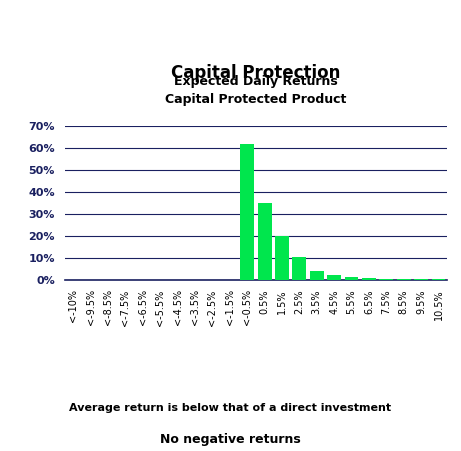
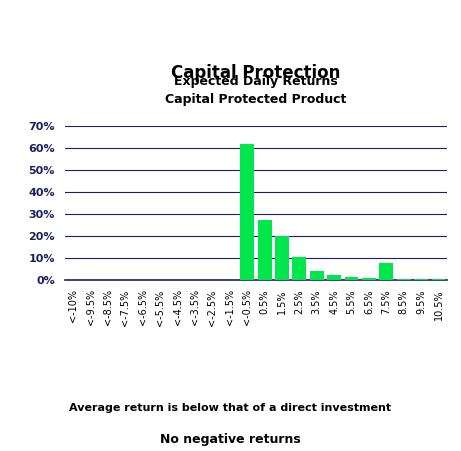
0.5%: 35.0% -> 27.0%
7.5%: 0.5% -> 7.5%
